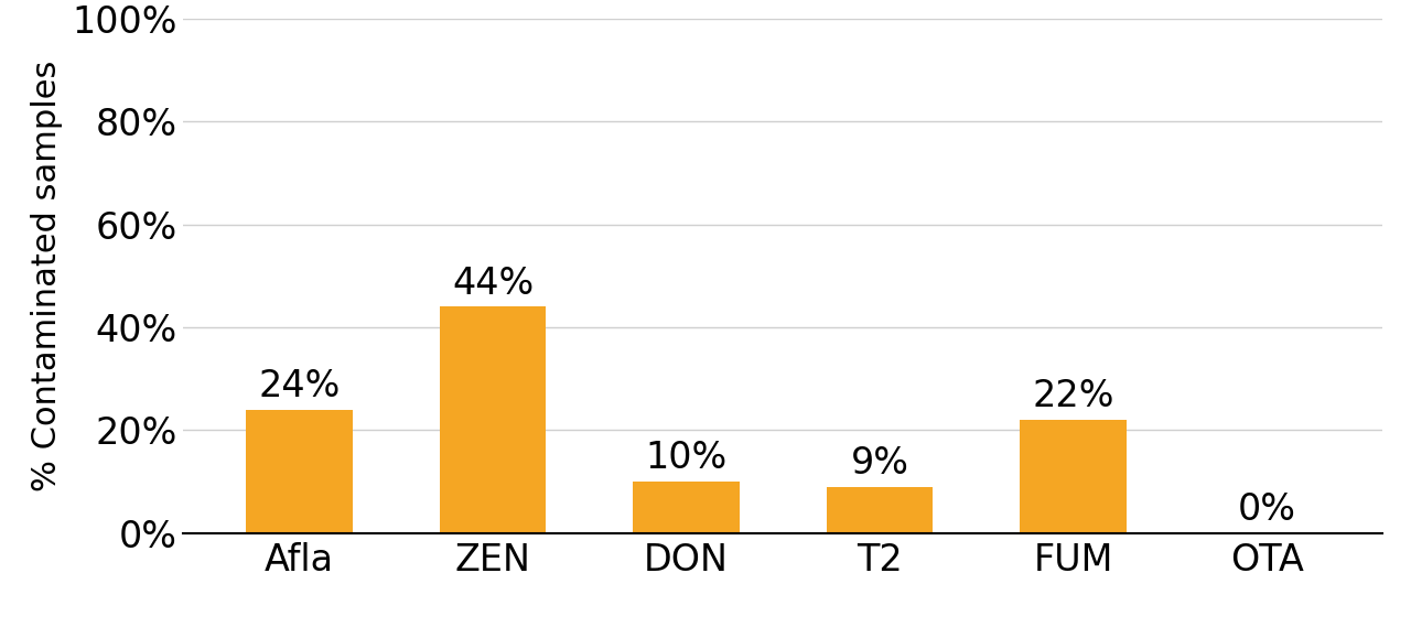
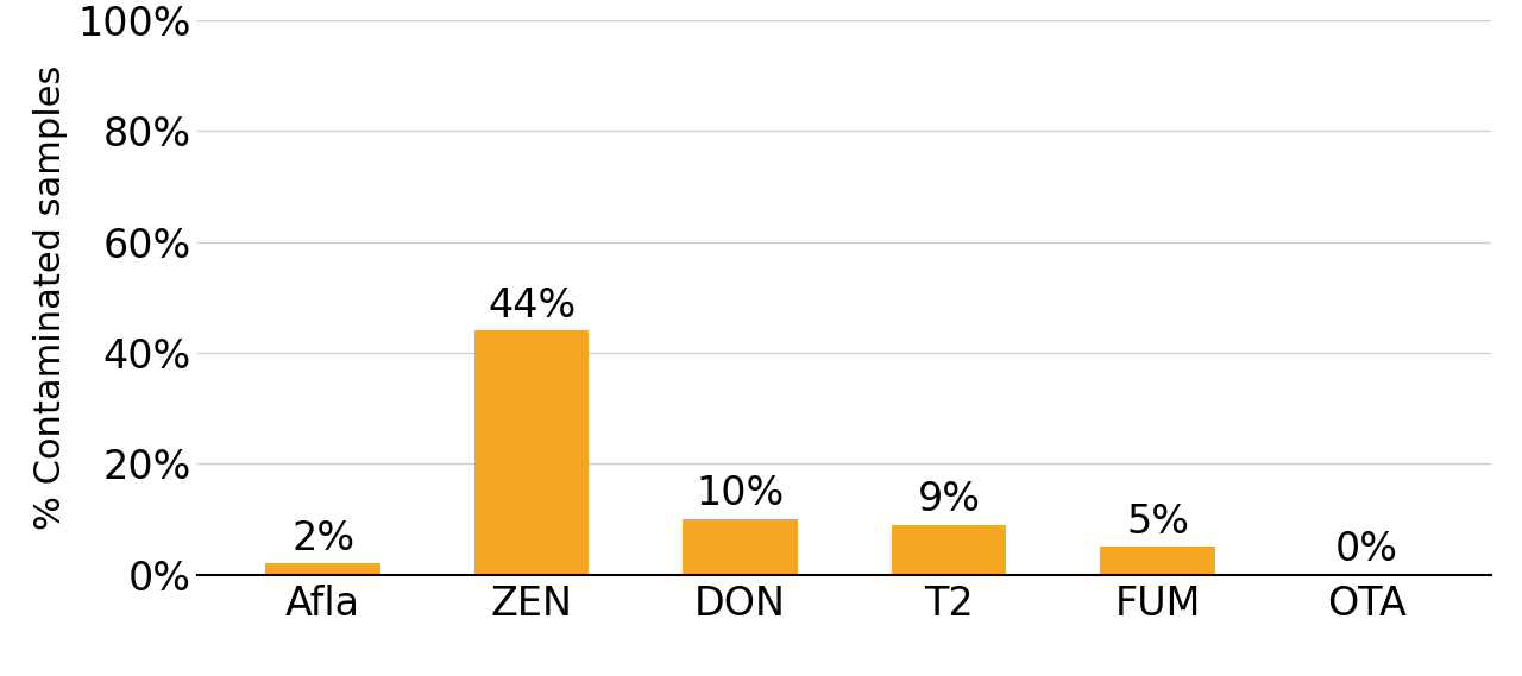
Afla: 24% -> 2%
FUM: 22% -> 5%
